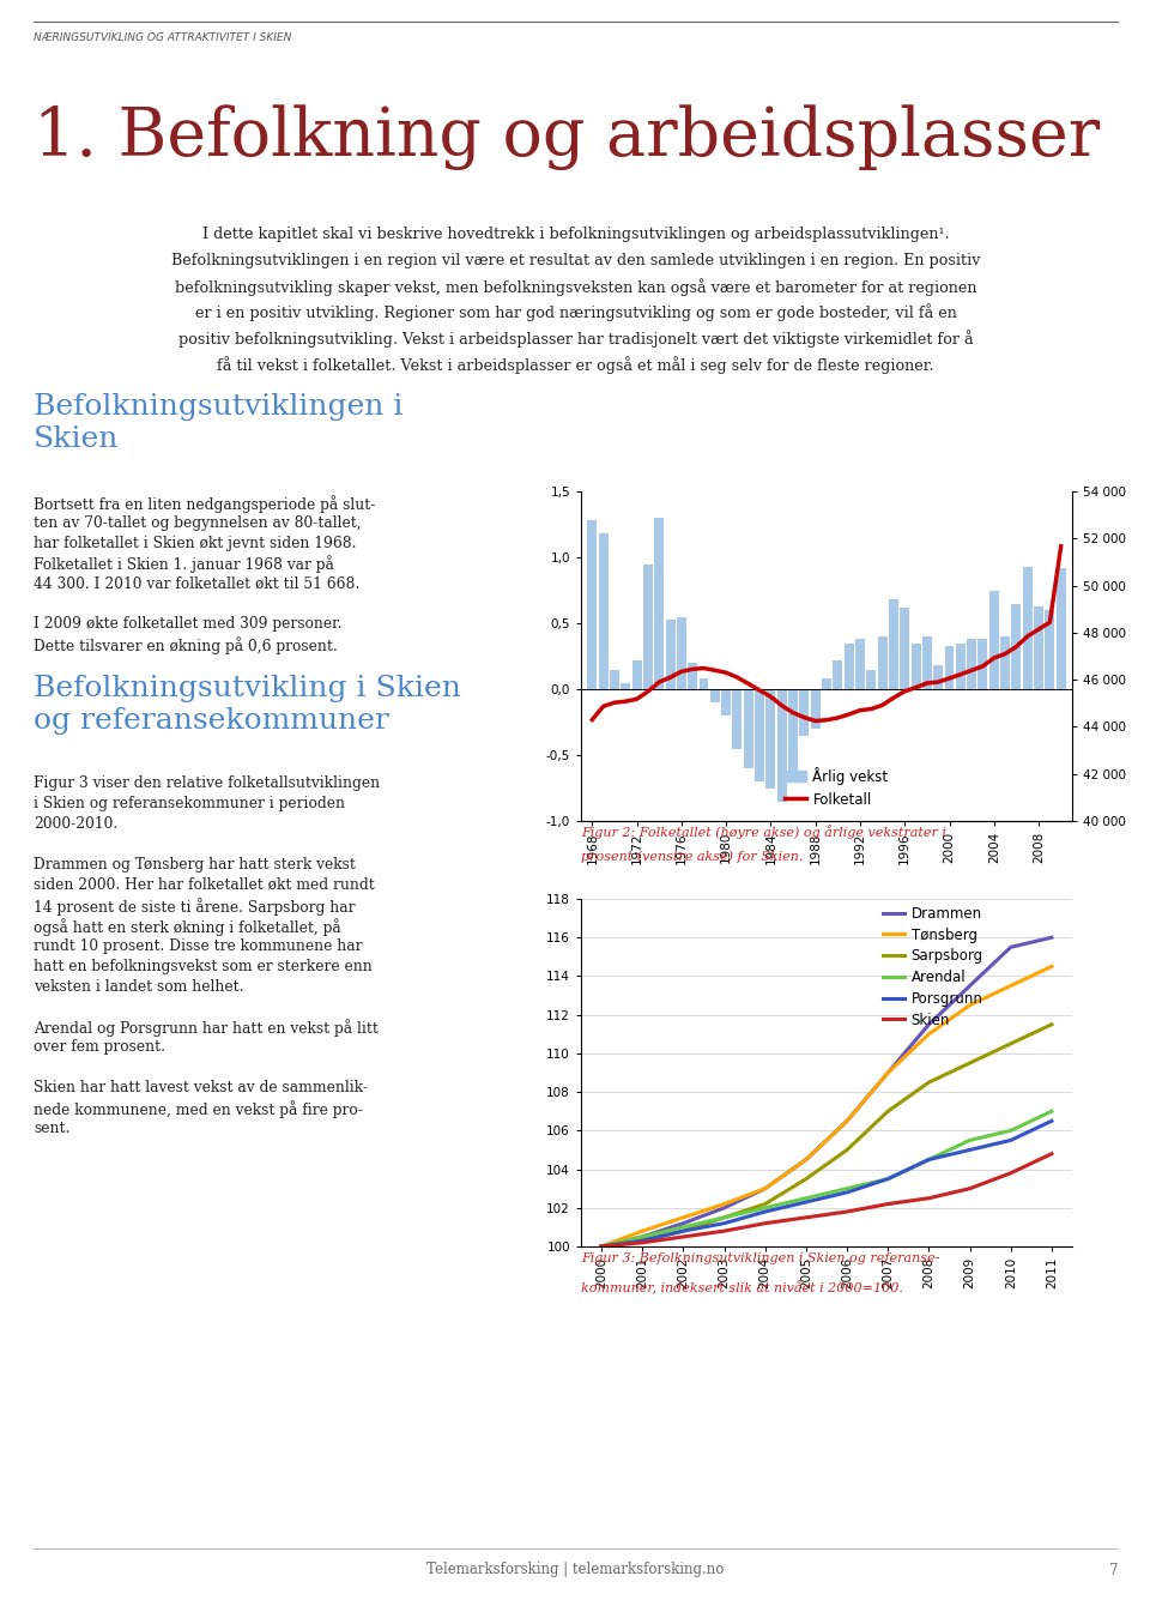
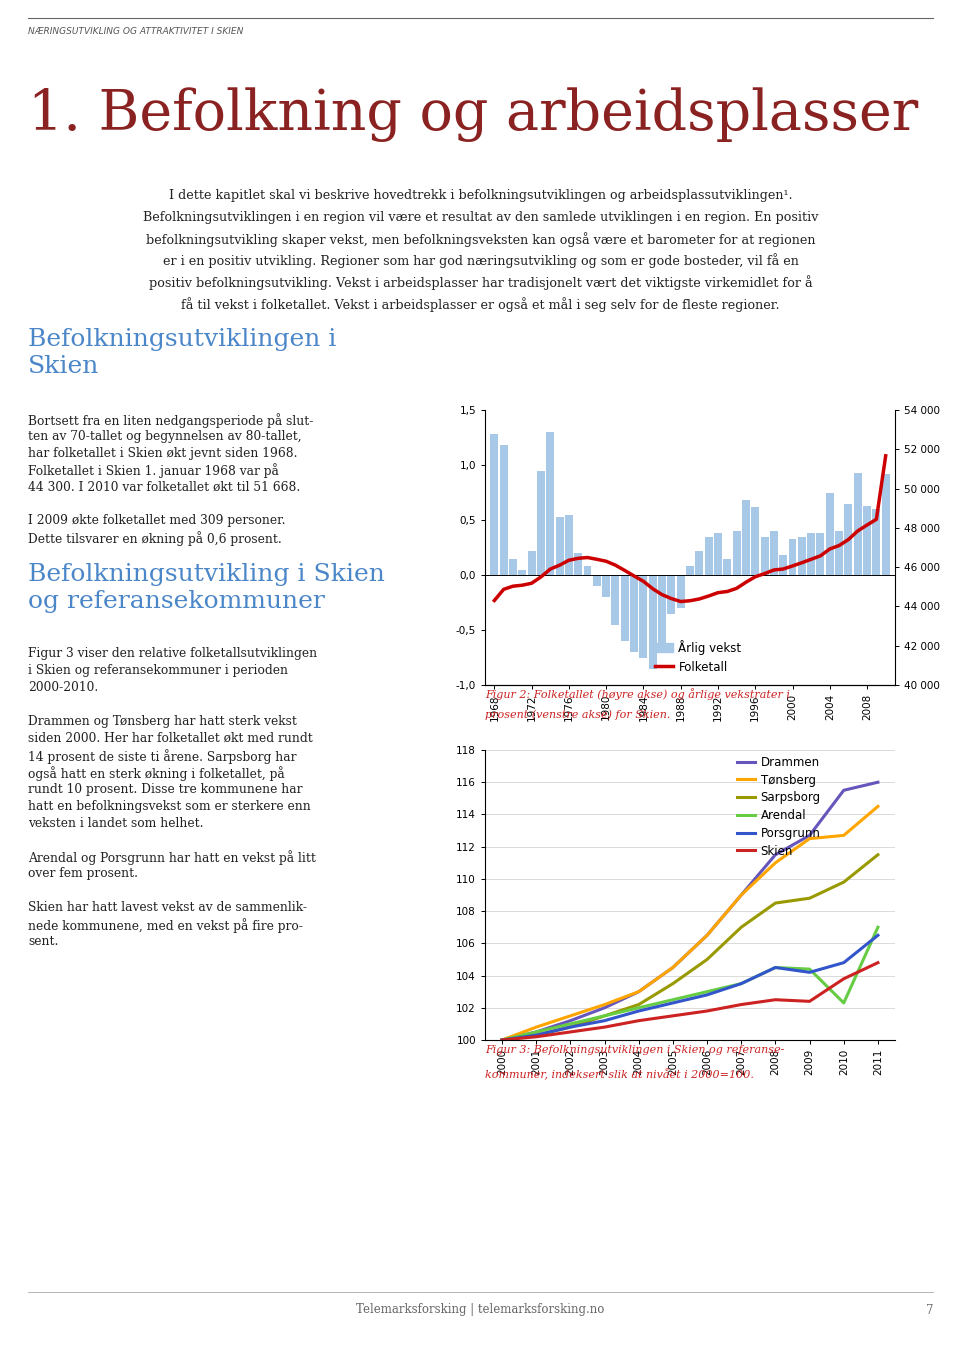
Drammen/2009: 113.5 -> 112.7
Sarpsborg/2009: 109.5 -> 108.8
Arendal/2009: 105.5 -> 104.4
Porsgrunn/2009: 105.0 -> 104.2
Skien/2009: 103.0 -> 102.4
Tønsberg/2010: 113.5 -> 112.7
Sarpsborg/2010: 110.5 -> 109.8
Arendal/2010: 106.0 -> 102.3
Porsgrunn/2010: 105.5 -> 104.8
